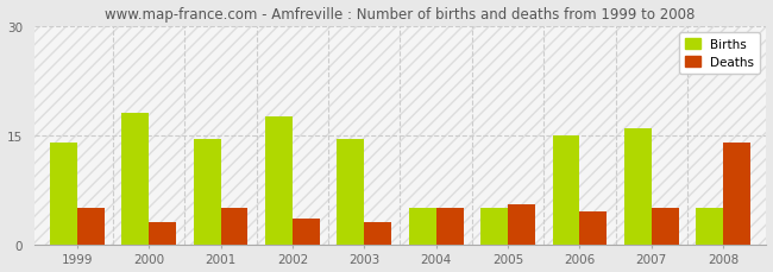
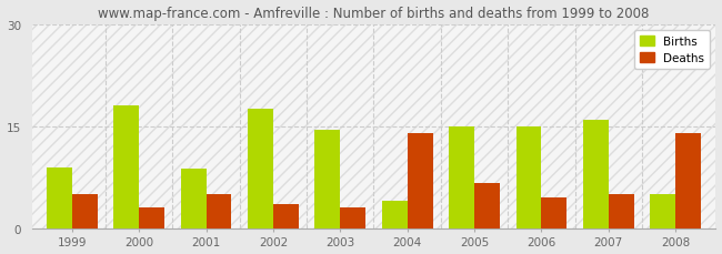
Births/1999: 14.0 -> 9.0
Births/2001: 14.5 -> 8.8
Births/2004: 5.0 -> 4.0
Deaths/2004: 5.0 -> 14.0
Births/2005: 5.0 -> 15.0
Deaths/2005: 5.5 -> 6.6
